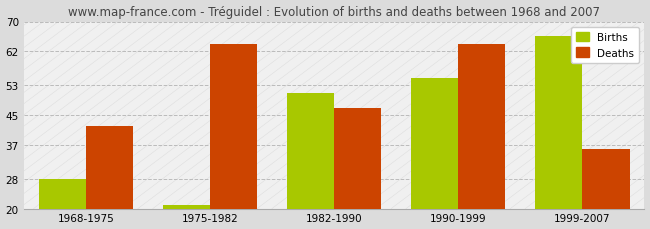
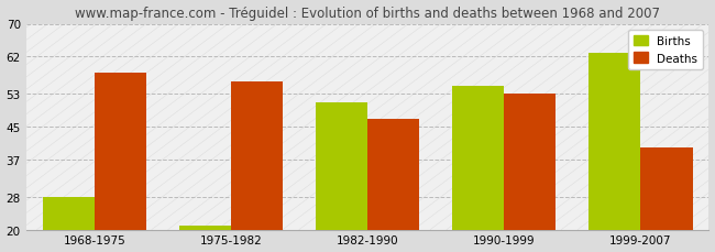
Deaths/1968-1975: 42 -> 58
Deaths/1975-1982: 64 -> 56
Deaths/1990-1999: 64 -> 53
Births/1999-2007: 66 -> 63
Deaths/1999-2007: 36 -> 40
